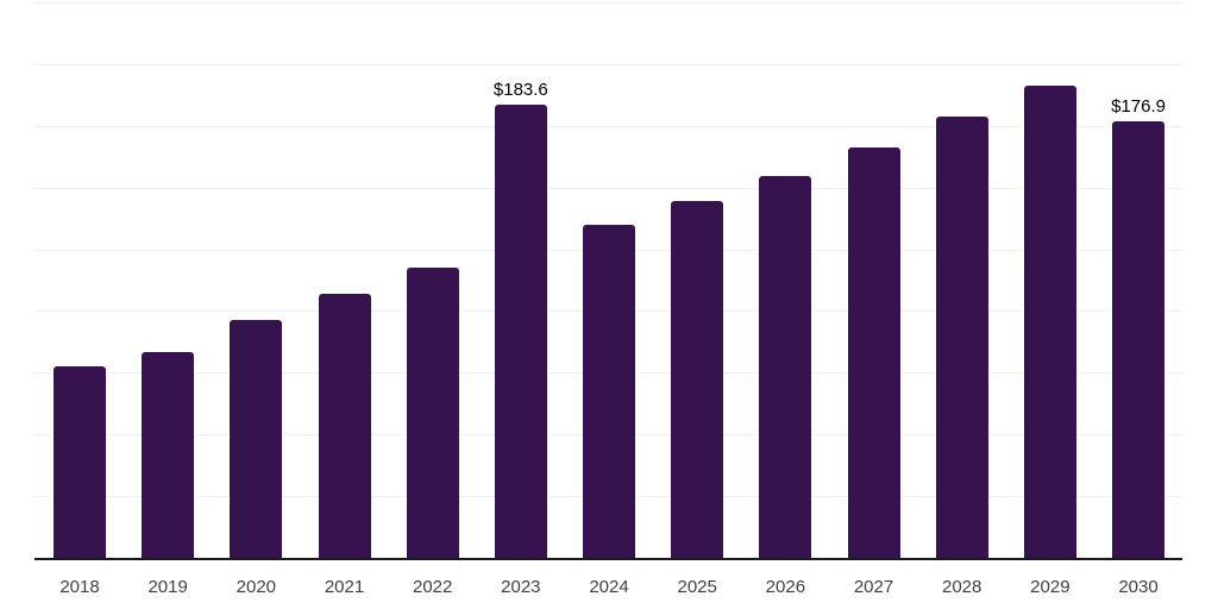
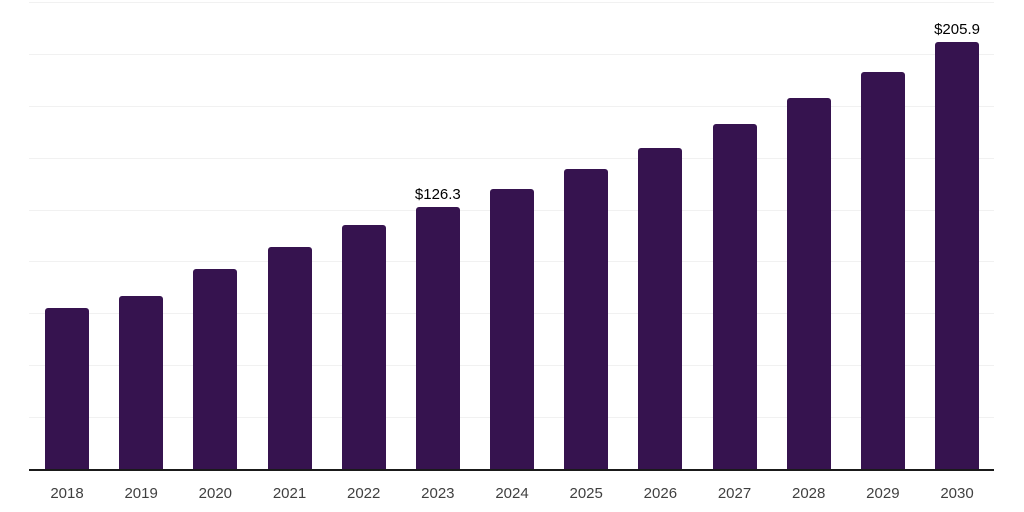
2023: $183.6 -> $126.3
2030: $176.9 -> $205.9
